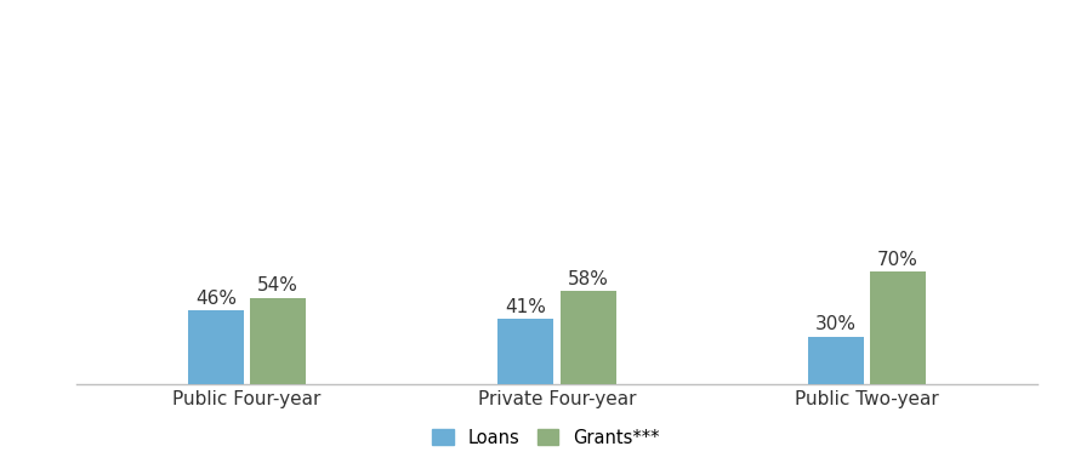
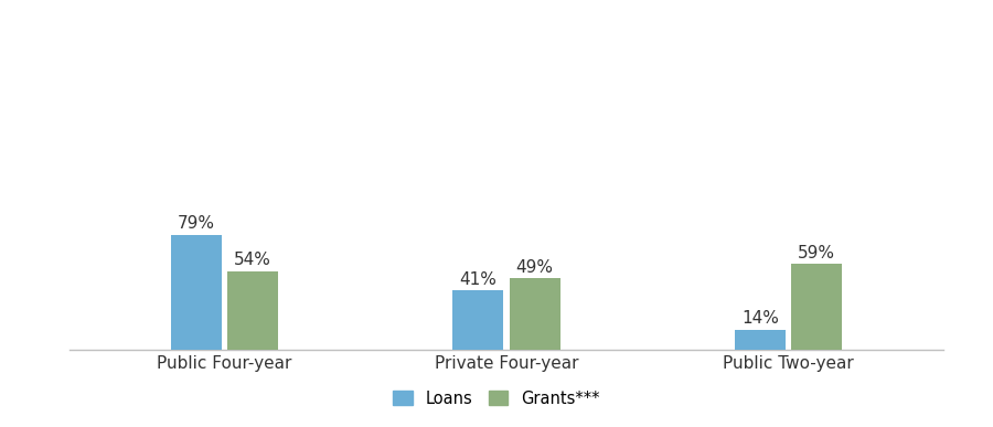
Loans/Public Four-year: 46% -> 79%
Grants***/Private Four-year: 58% -> 49%
Loans/Public Two-year: 30% -> 14%
Grants***/Public Two-year: 70% -> 59%
